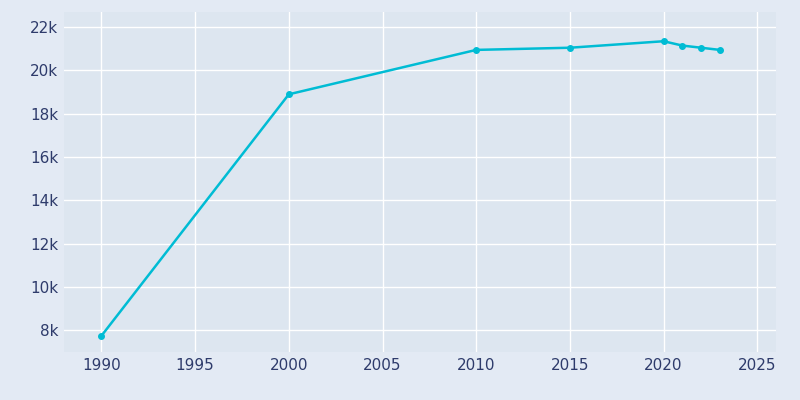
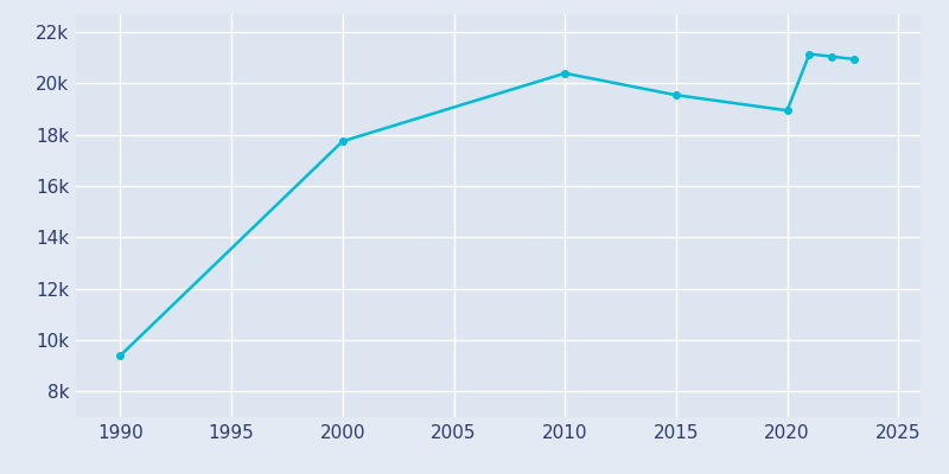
1990: 7.75k -> 9.40k
2000: 18.90k -> 17.75k
2010: 20.95k -> 20.40k
2015: 21.05k -> 19.55k
2020: 21.35k -> 18.95k
